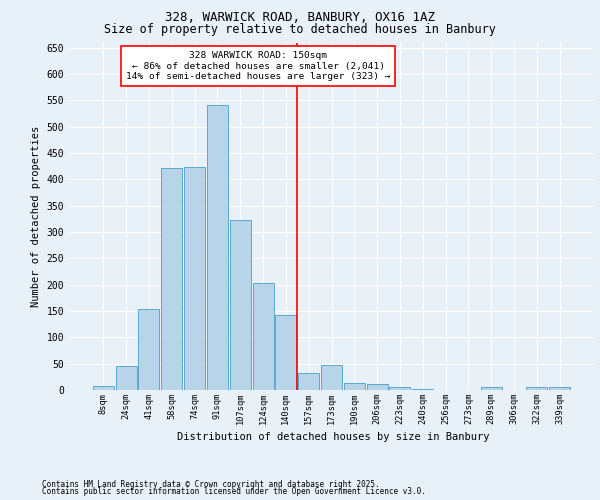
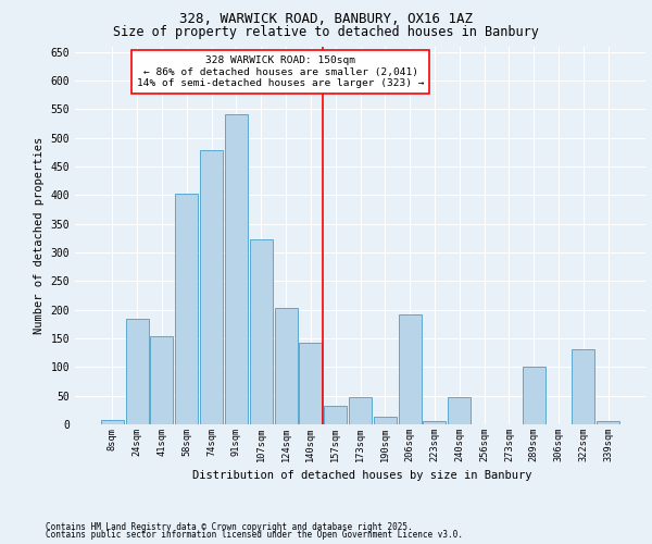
24sqm: 46 -> 184
58sqm: 422 -> 402
74sqm: 423 -> 478
206sqm: 12 -> 192
240sqm: 1 -> 48
289sqm: 6 -> 100
322sqm: 6 -> 132
